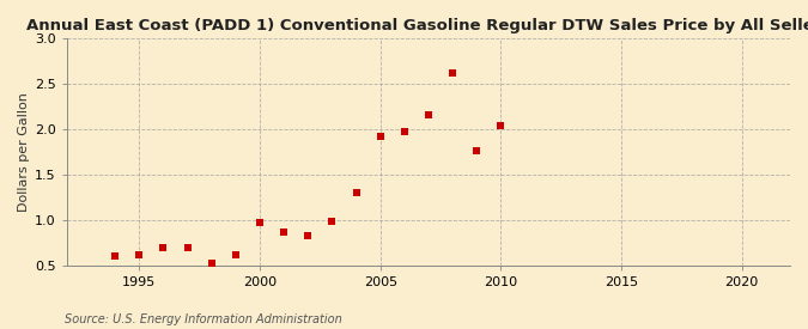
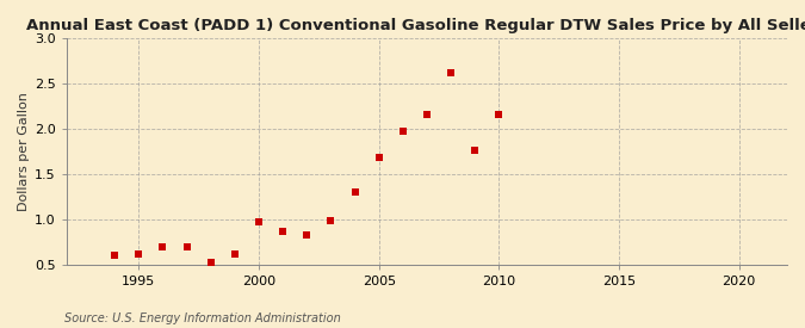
2005: 1.92 -> 1.68
2010: 2.04 -> 2.16
